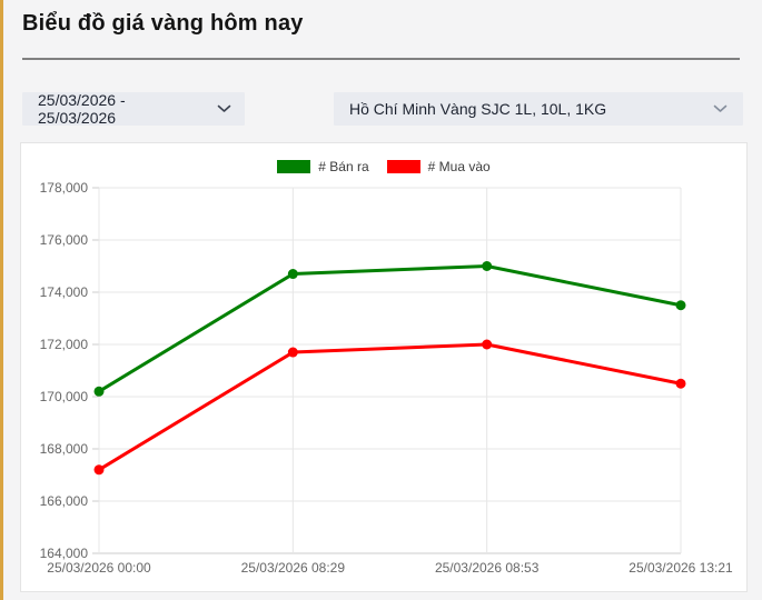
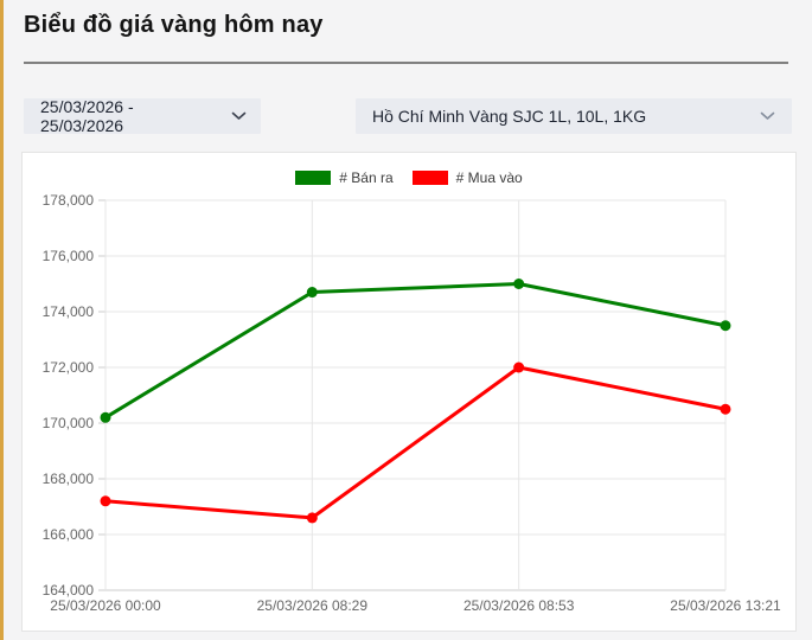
# Mua vào/25/03/2026 08:29: 171700 -> 166600
